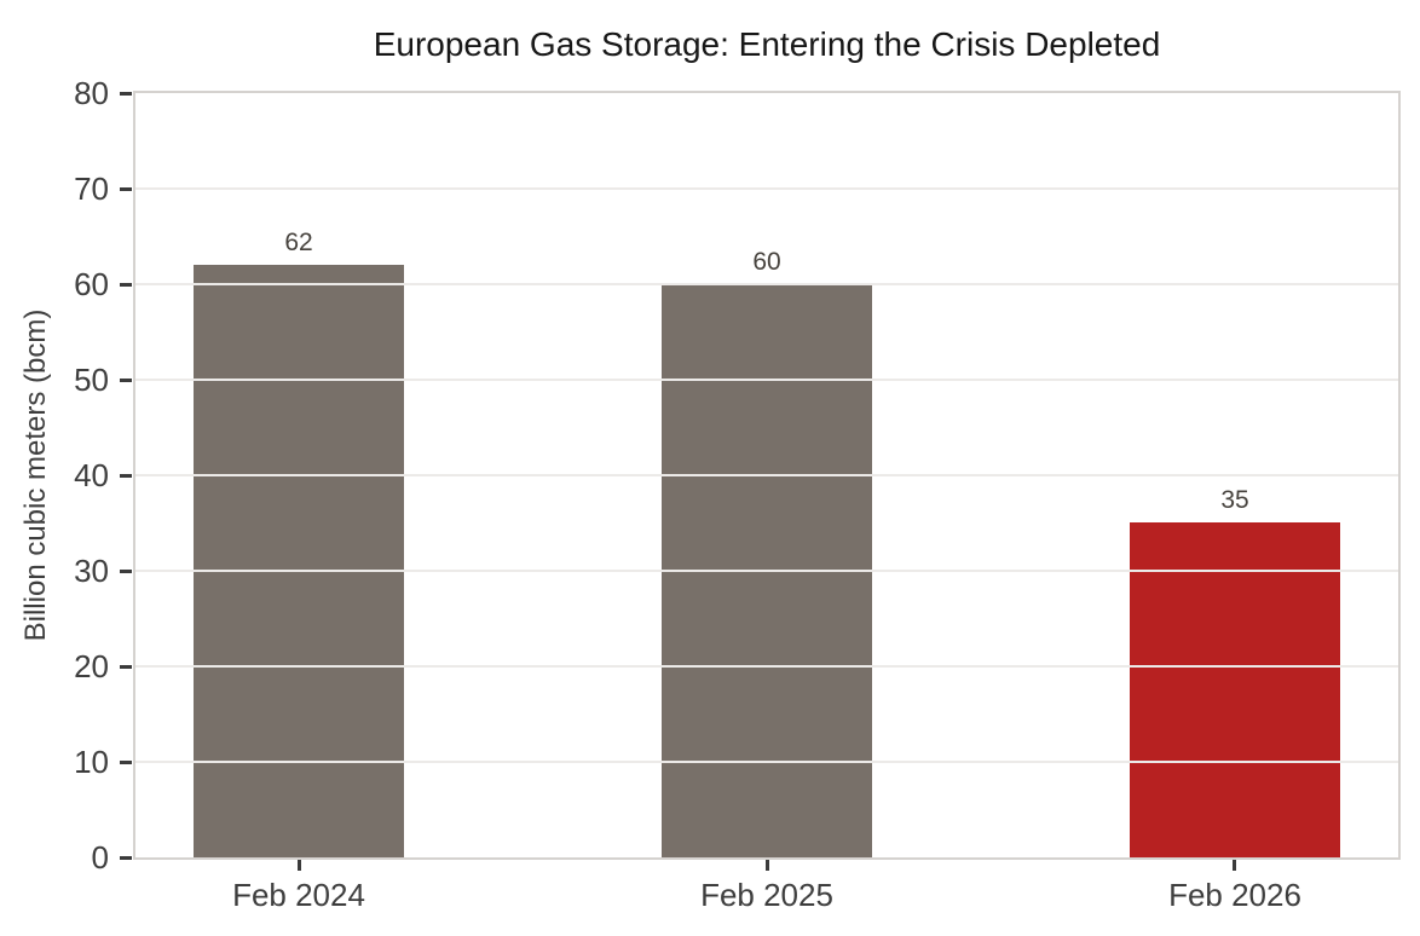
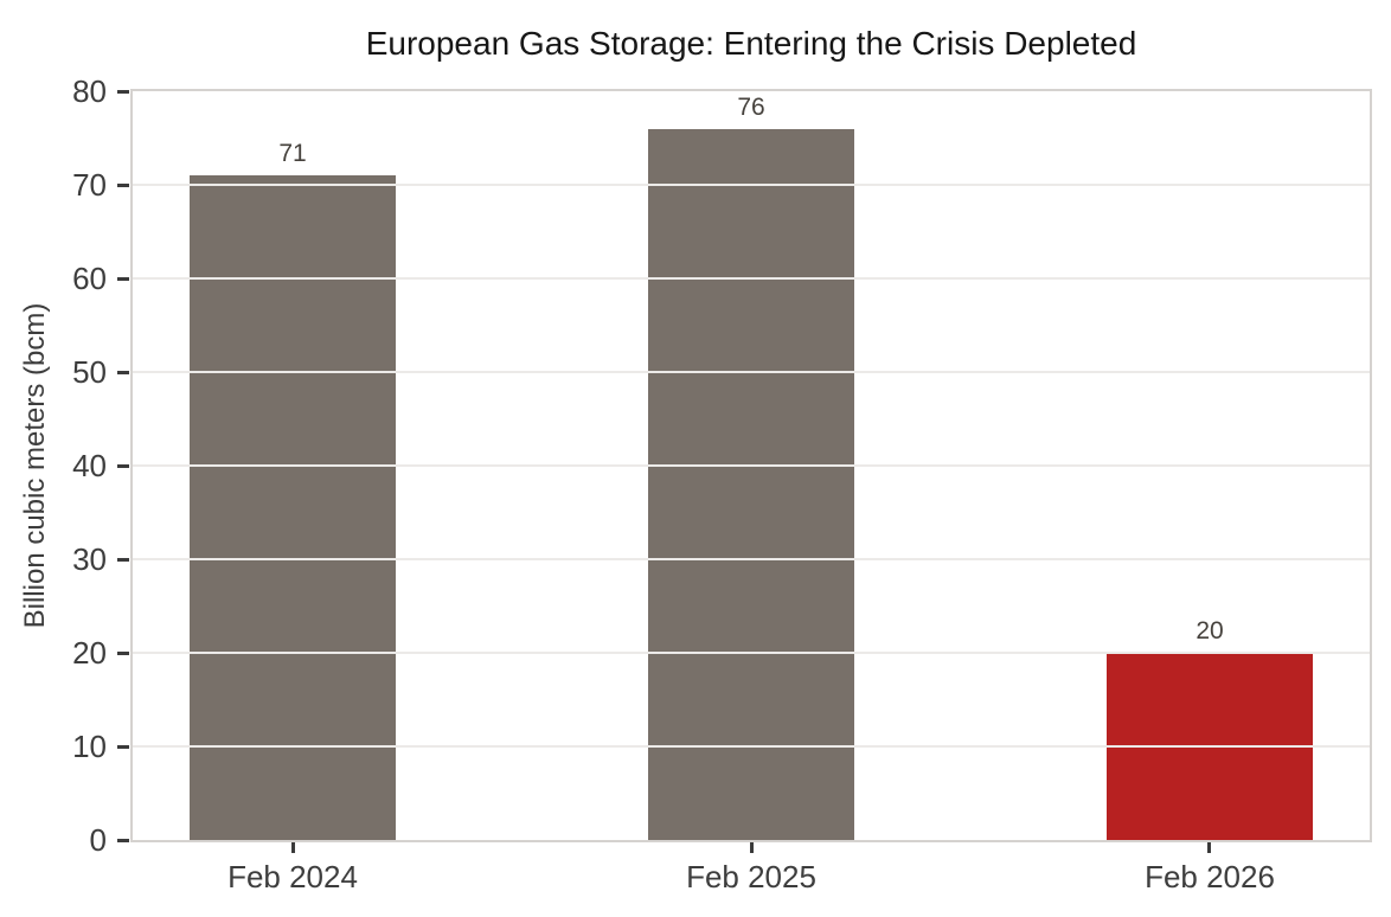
Feb 2024: 62 -> 71
Feb 2025: 60 -> 76
Feb 2026: 35 -> 20
